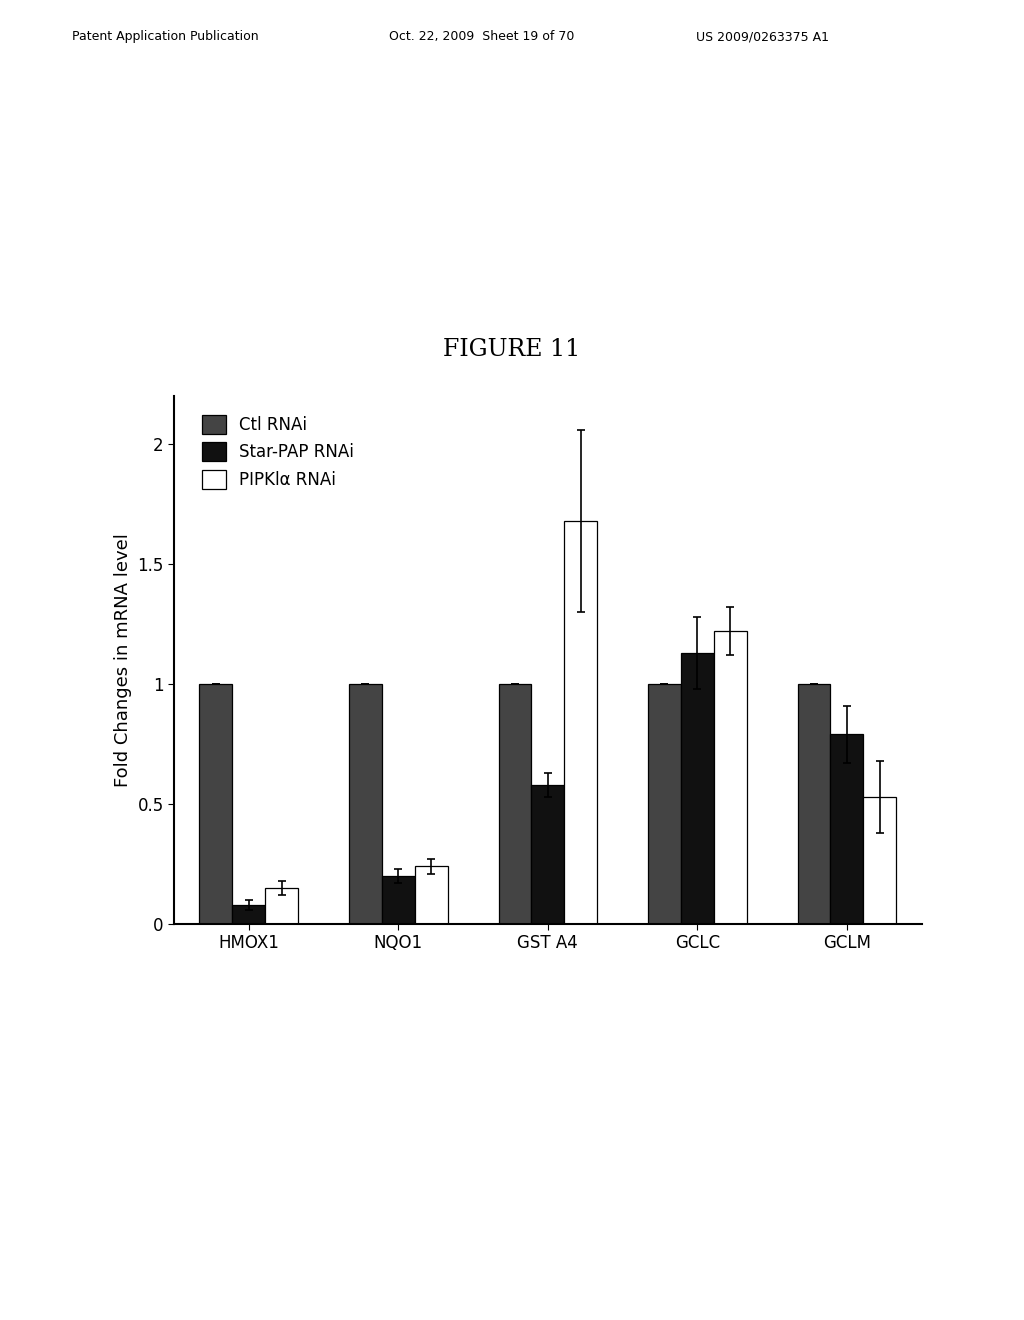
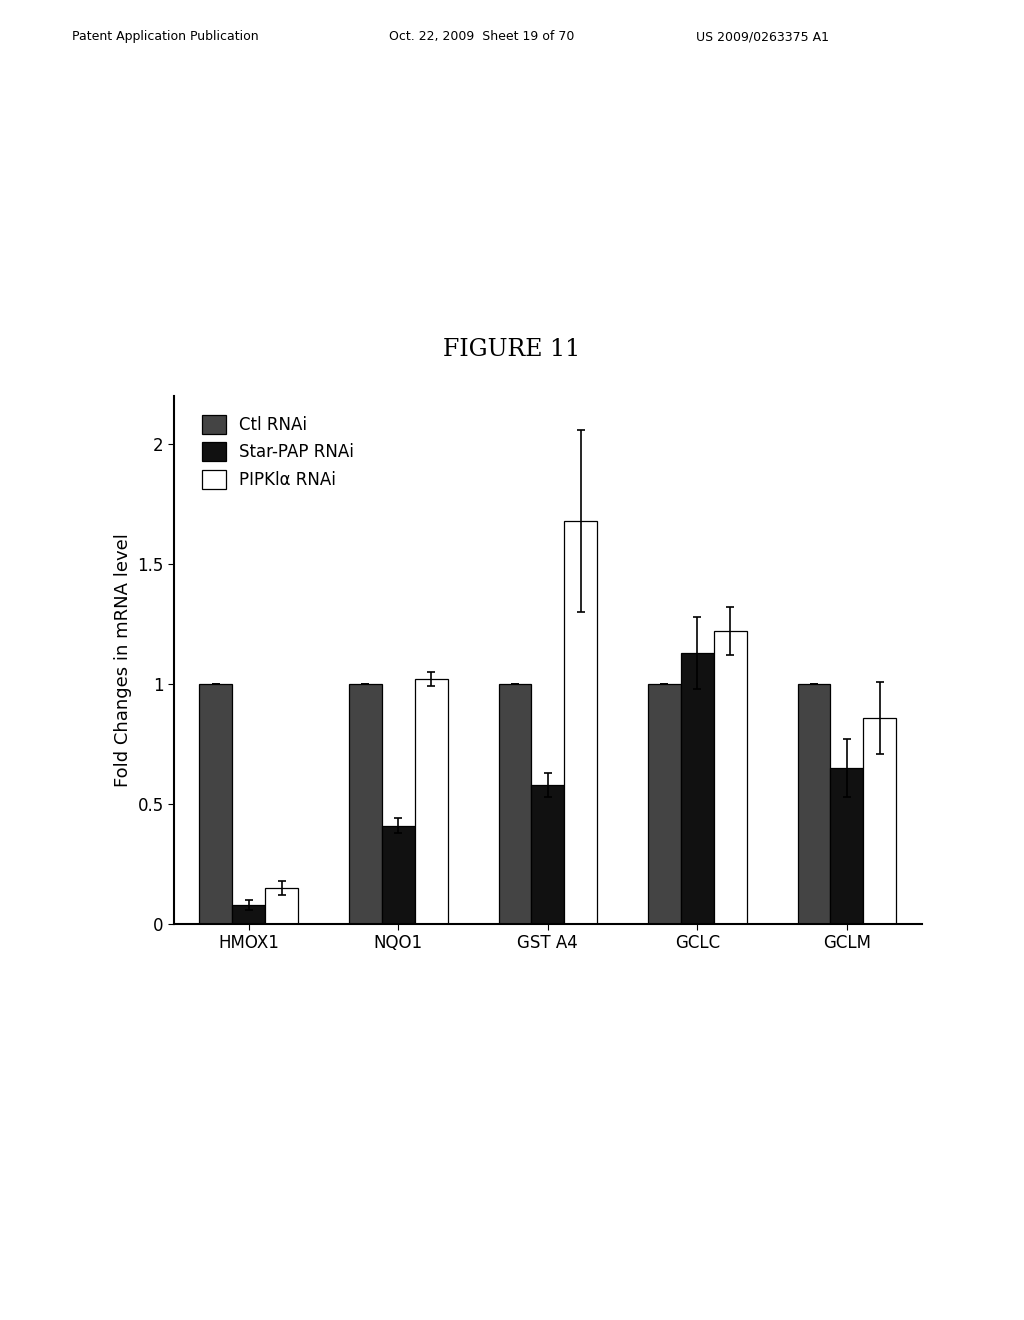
Star-PAP RNAi/NQO1: 0.20 -> 0.41
PIPKlα RNAi/NQO1: 0.24 -> 1.02
Star-PAP RNAi/GCLM: 0.79 -> 0.65
PIPKlα RNAi/GCLM: 0.53 -> 0.86
